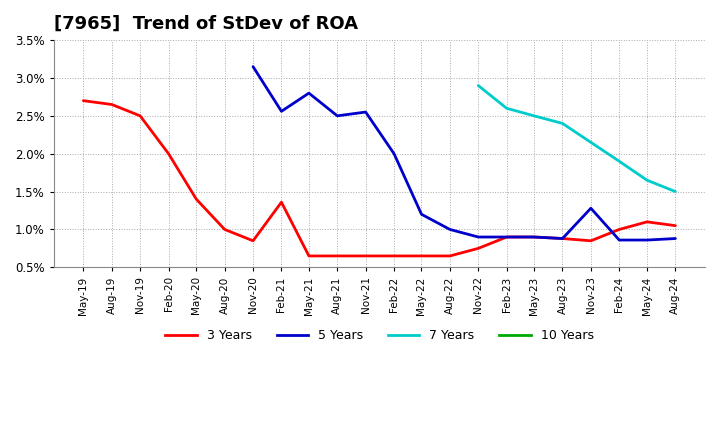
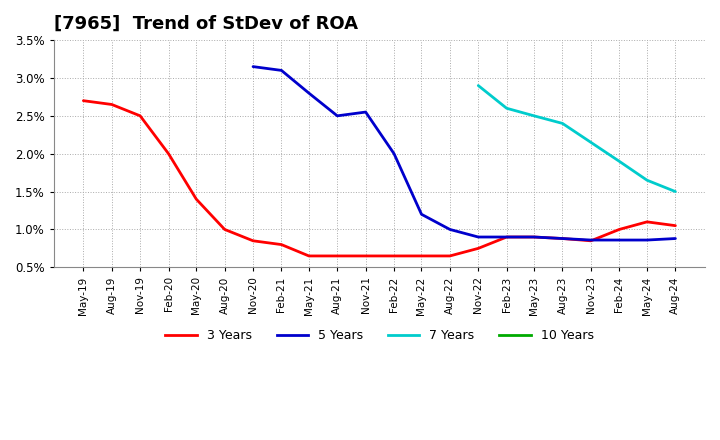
3 Years/Feb-21: 1.36% -> 0.80%
5 Years/Feb-21: 2.56% -> 3.10%
5 Years/Nov-23: 1.28% -> 0.86%
